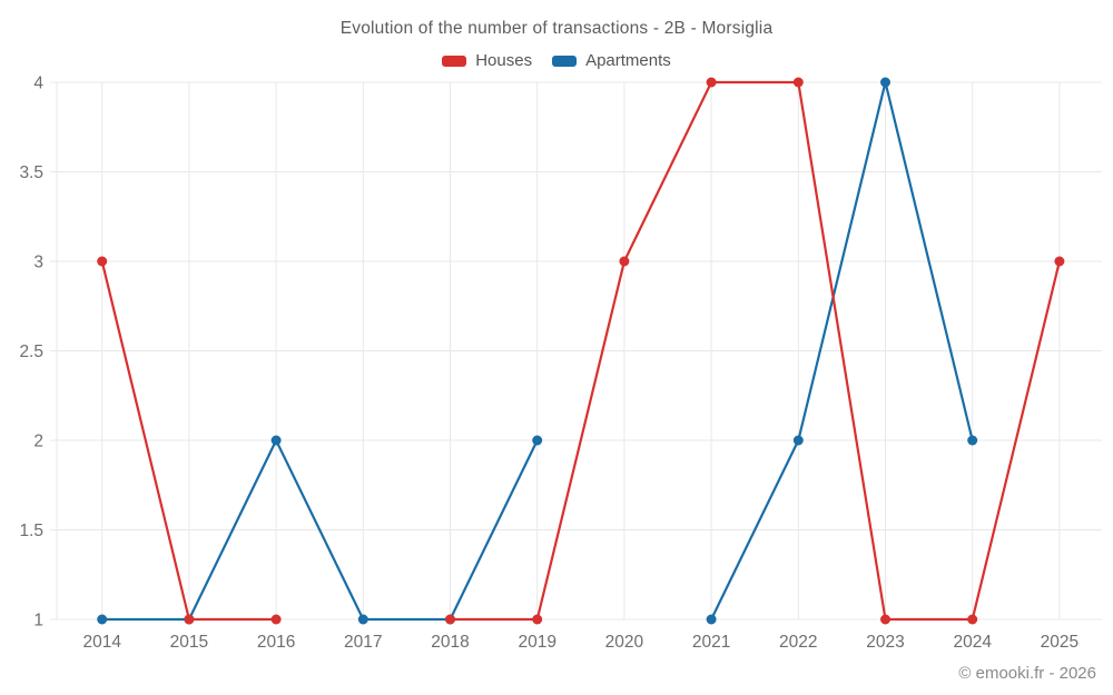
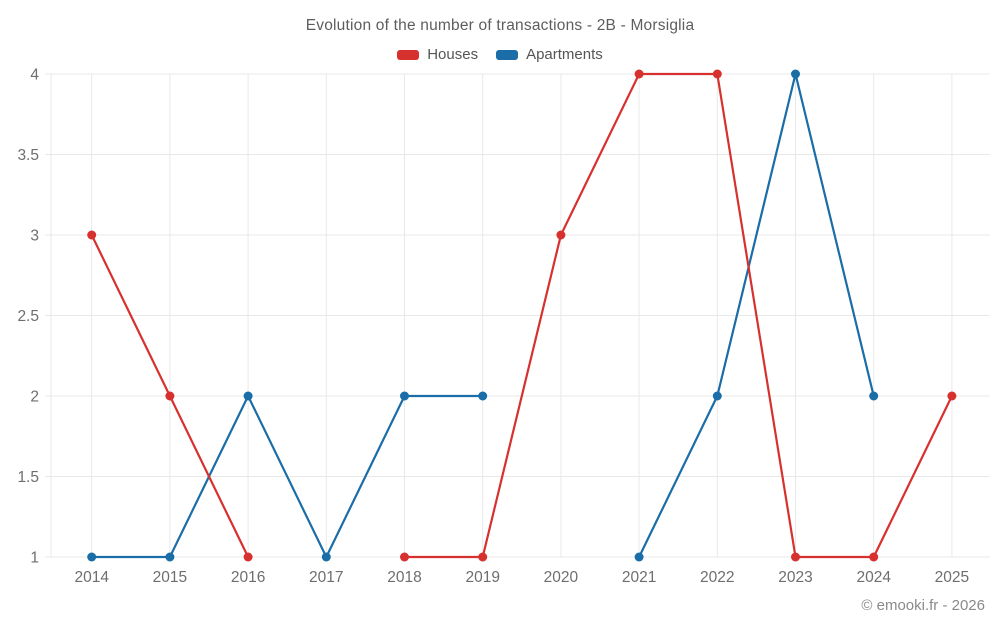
Houses/2015: 1 -> 2
Apartments/2018: 1 -> 2
Houses/2025: 3 -> 2
